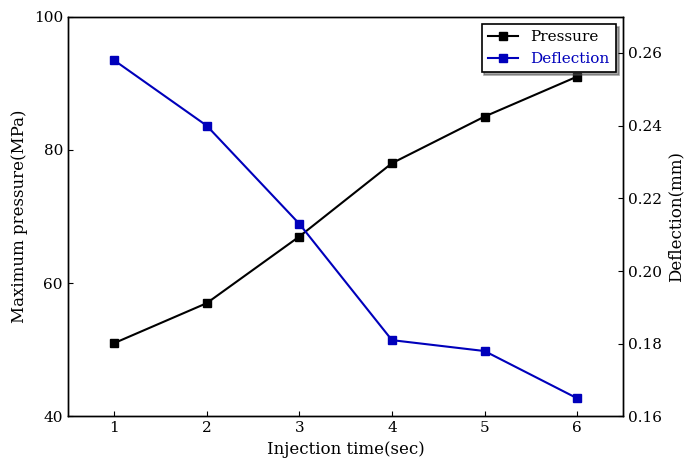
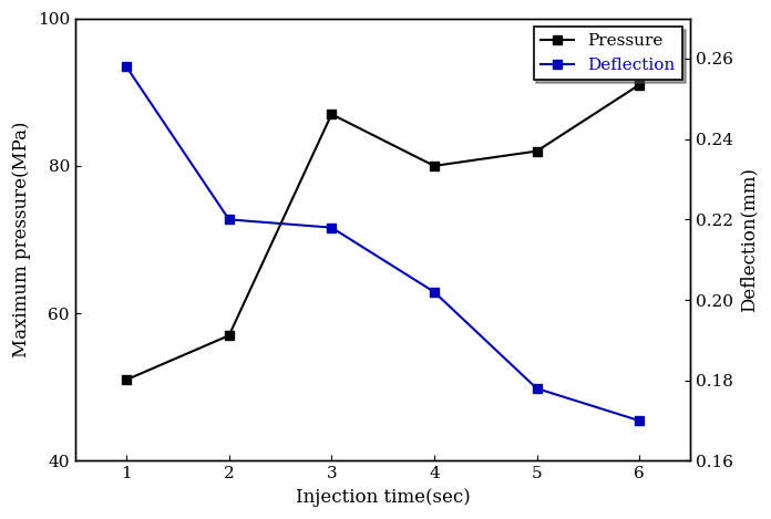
Deflection/2: 0.240 -> 0.220
Pressure/3: 67 -> 87
Deflection/3: 0.213 -> 0.218
Pressure/4: 78 -> 80
Deflection/4: 0.181 -> 0.202
Pressure/5: 85 -> 82
Deflection/6: 0.165 -> 0.170
